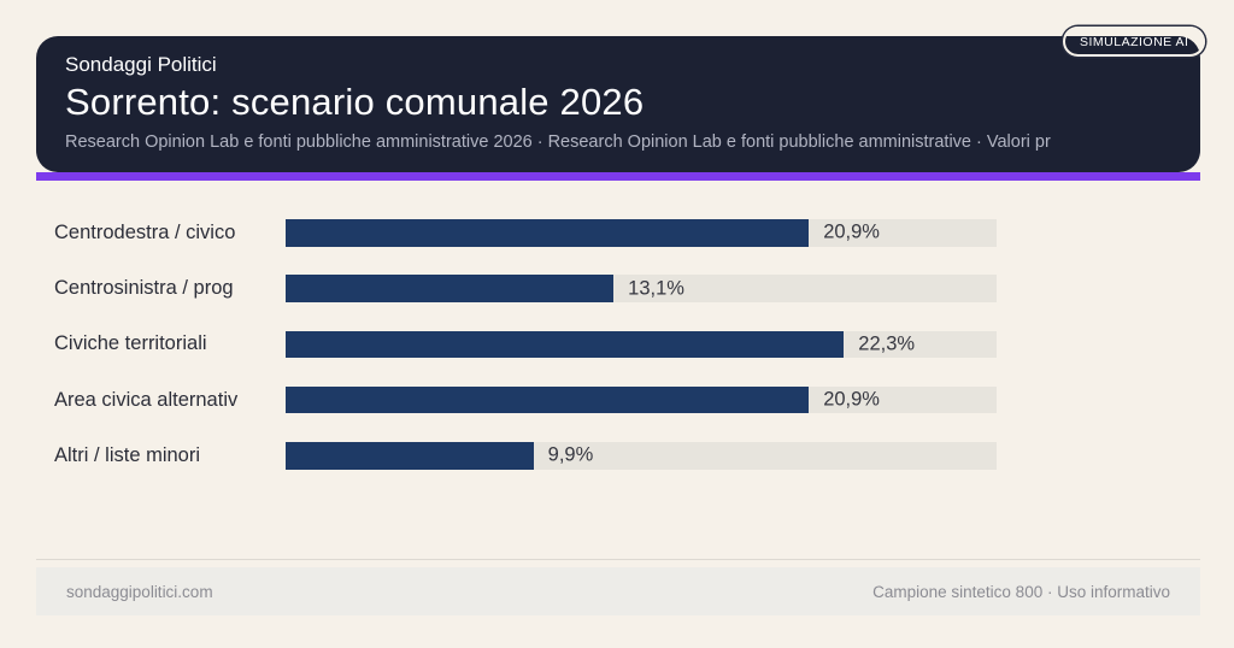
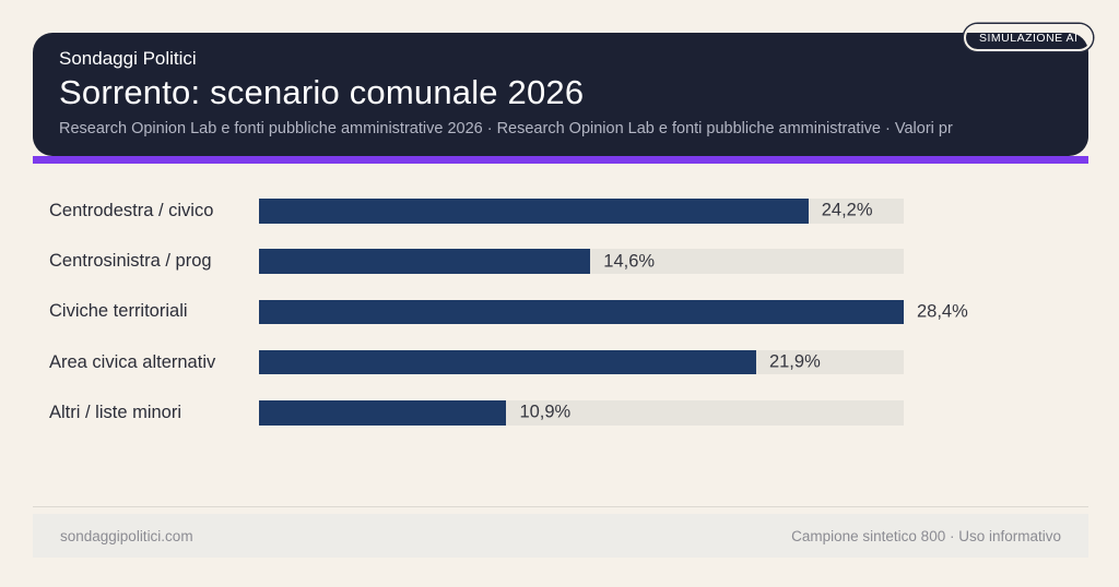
Centrodestra / civico: 20,9% -> 24,2%
Centrosinistra / prog: 13,1% -> 14,6%
Civiche territoriali: 22,3% -> 28,4%
Area civica alternativ: 20,9% -> 21,9%
Altri / liste minori: 9,9% -> 10,9%
